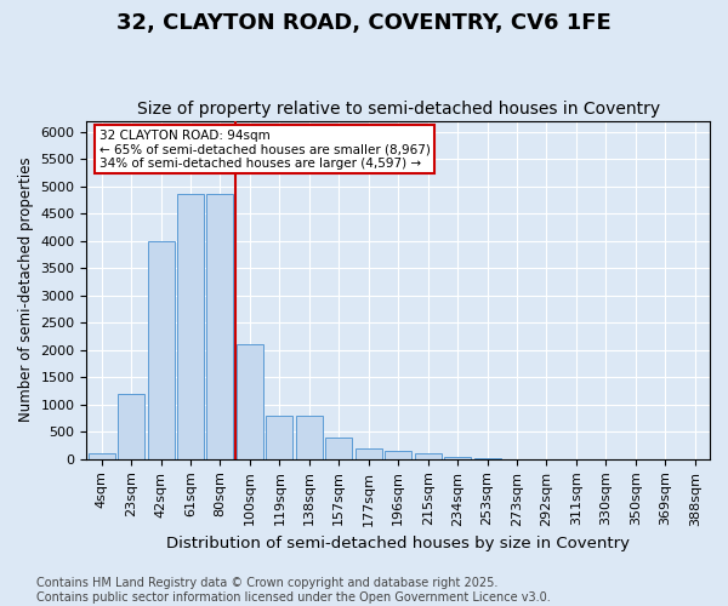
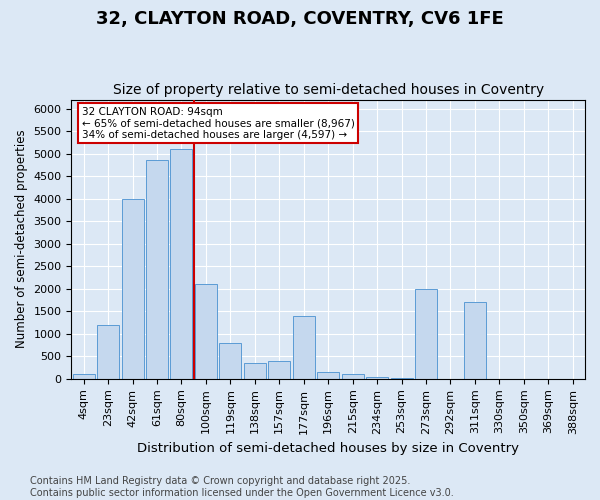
80sqm: 4850 -> 5100
138sqm: 800 -> 350
177sqm: 200 -> 1400
273sqm: 0 -> 2000
311sqm: 0 -> 1700
